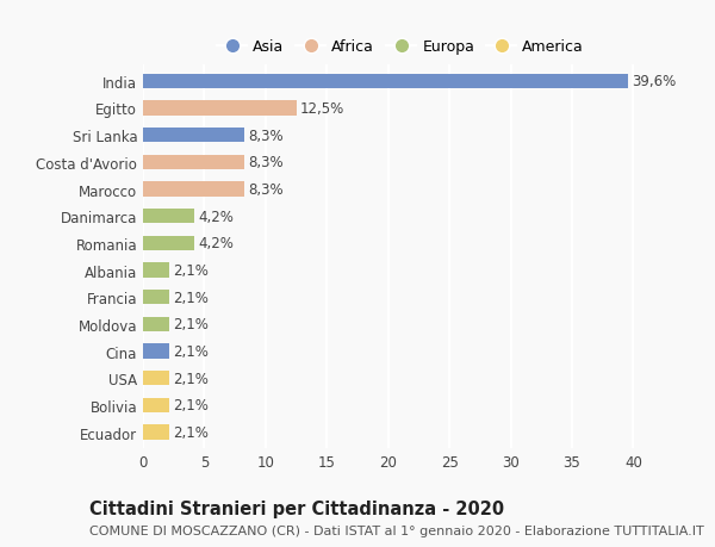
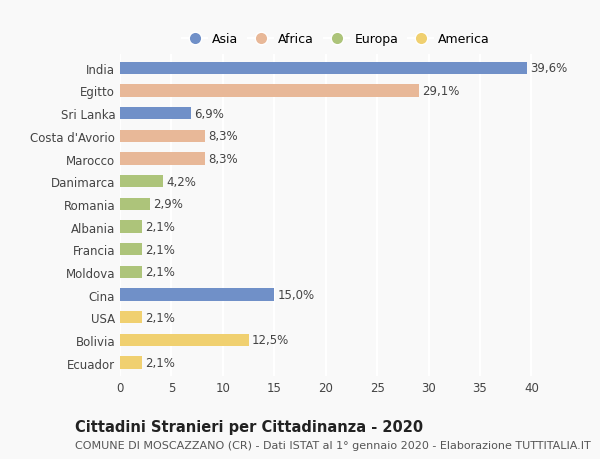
Egitto: 12,5% -> 29,1%
Sri Lanka: 8,3% -> 6,9%
Romania: 4,2% -> 2,9%
Cina: 2,1% -> 15,0%
Bolivia: 2,1% -> 12,5%
